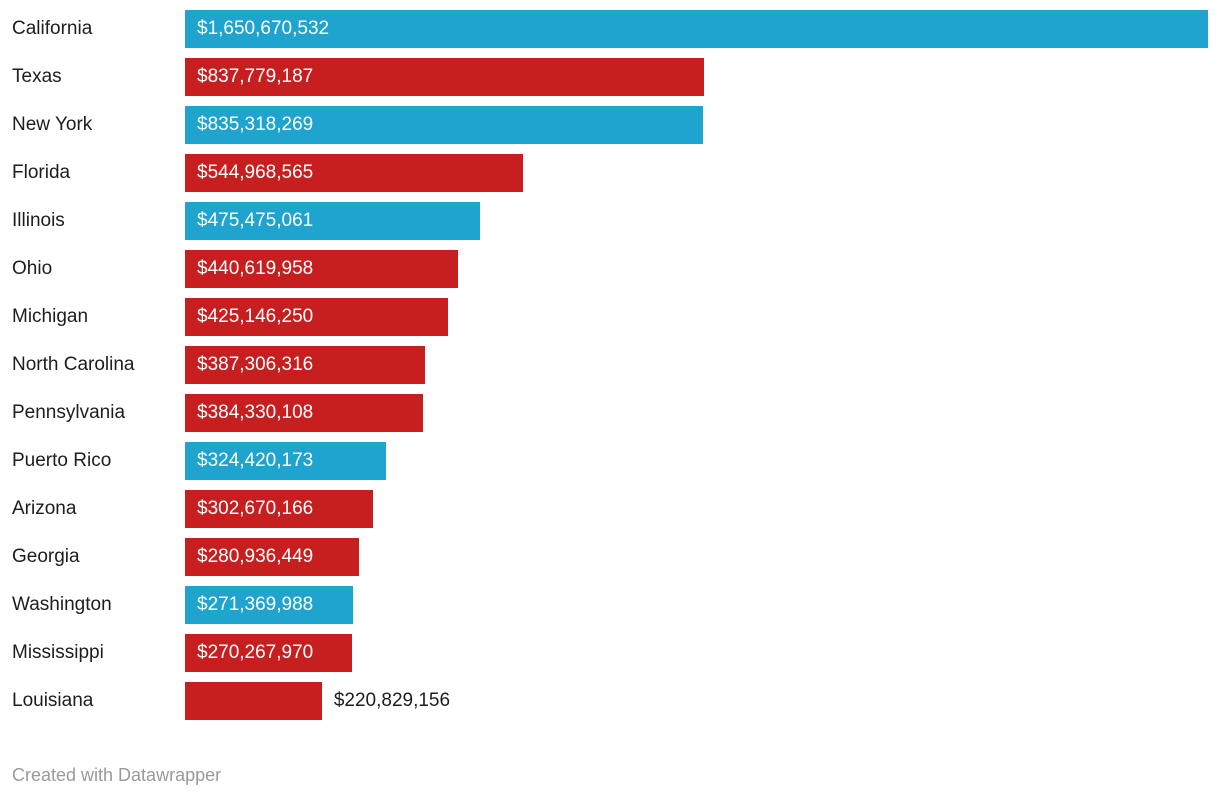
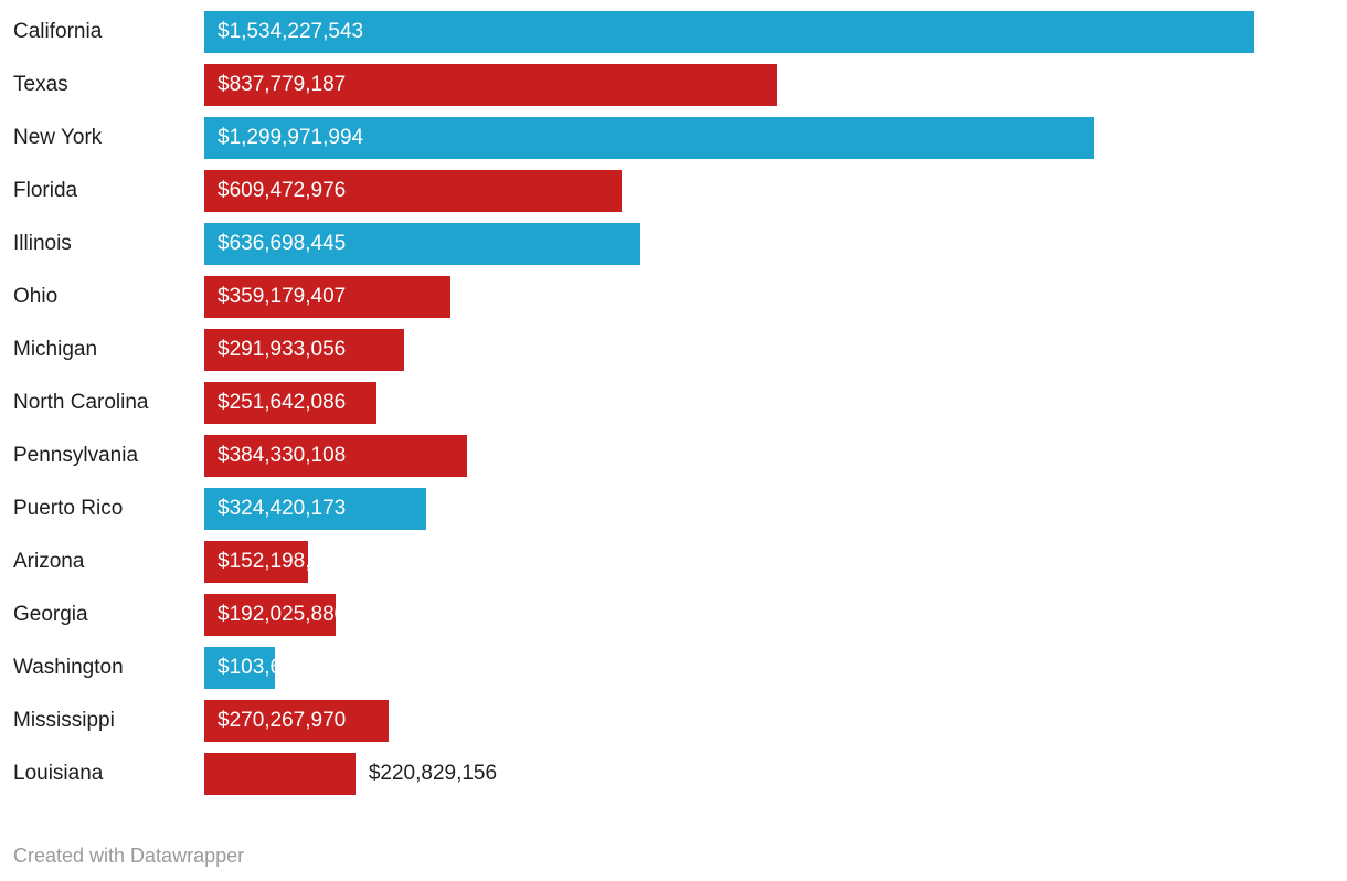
California: $1,650,670,532 -> $1,534,227,543
New York: $835,318,269 -> $1,299,971,994
Florida: $544,968,565 -> $609,472,976
Illinois: $475,475,061 -> $636,698,445
Ohio: $440,619,958 -> $359,179,407
Michigan: $425,146,250 -> $291,933,056
North Carolina: $387,306,316 -> $251,642,086
Arizona: $302,670,166 -> $152,198,747
Georgia: $280,936,449 -> $192,025,880
Washington: $271,369,988 -> $103,659,189
